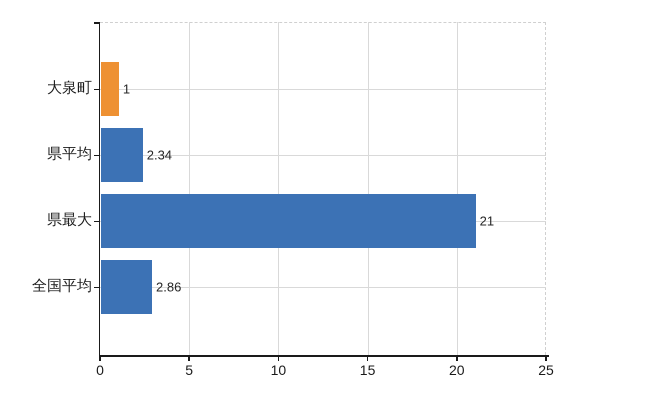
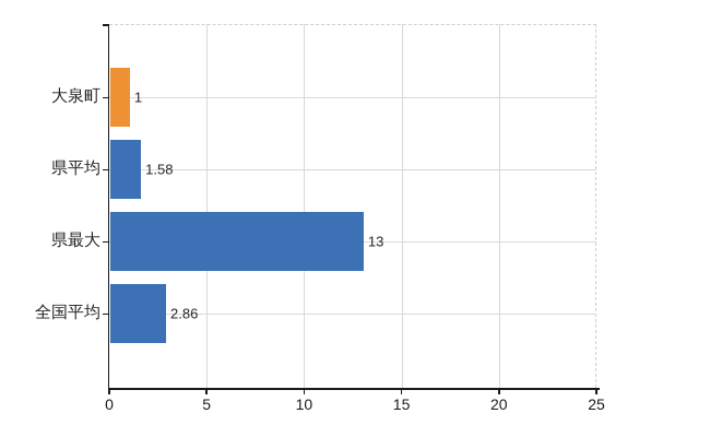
県平均: 2.34 -> 1.58
県最大: 21 -> 13
